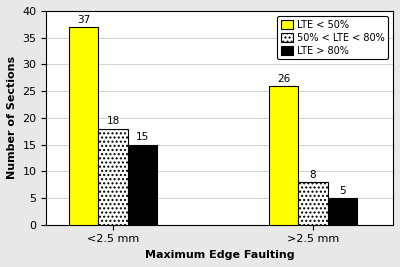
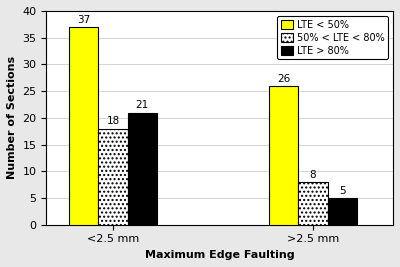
LTE > 80%/<2.5 mm: 15 -> 21
